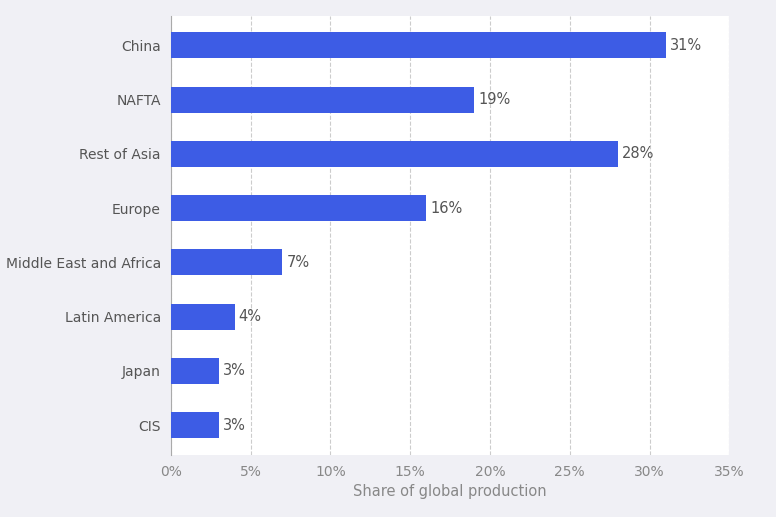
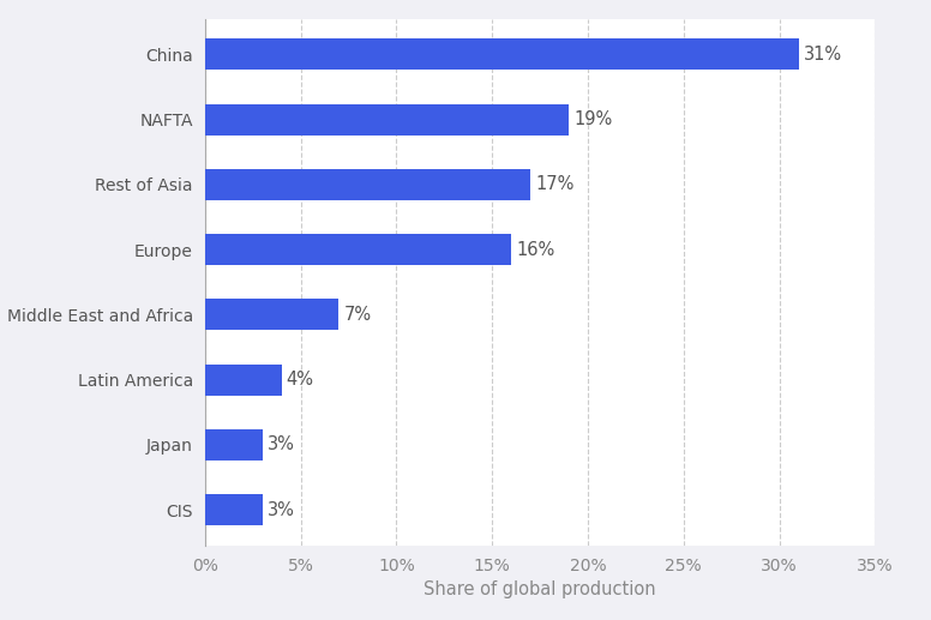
Rest of Asia: 28% -> 17%
